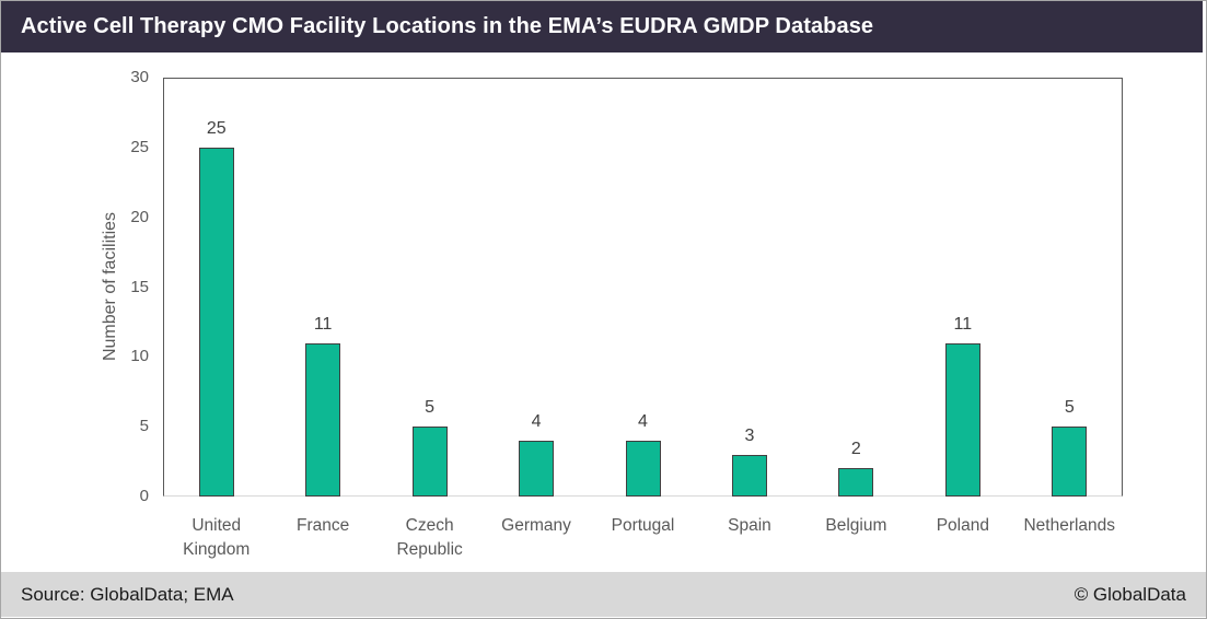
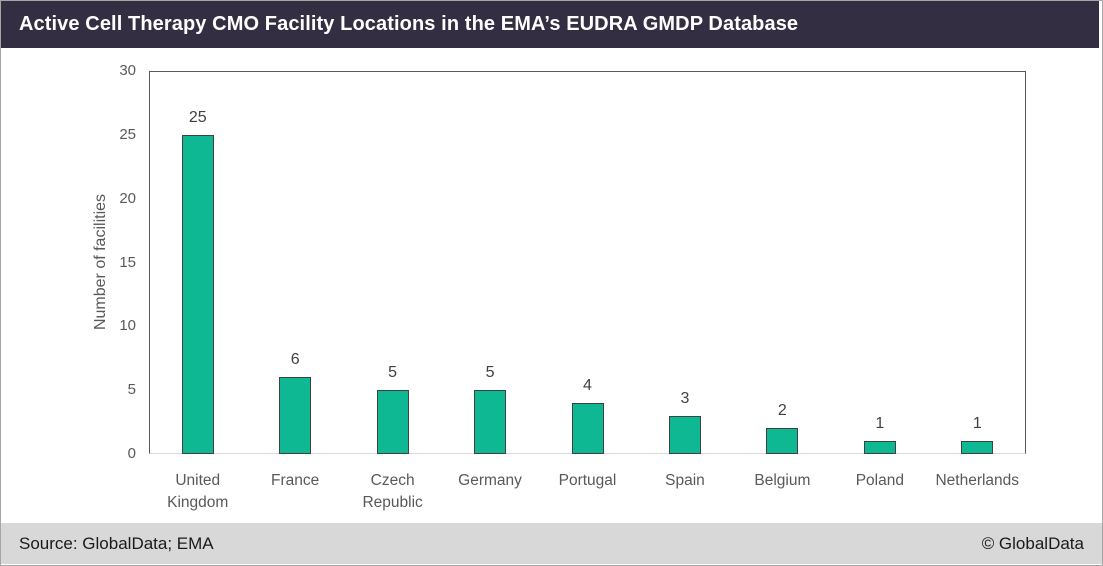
France: 11 -> 6
Germany: 4 -> 5
Poland: 11 -> 1
Netherlands: 5 -> 1
